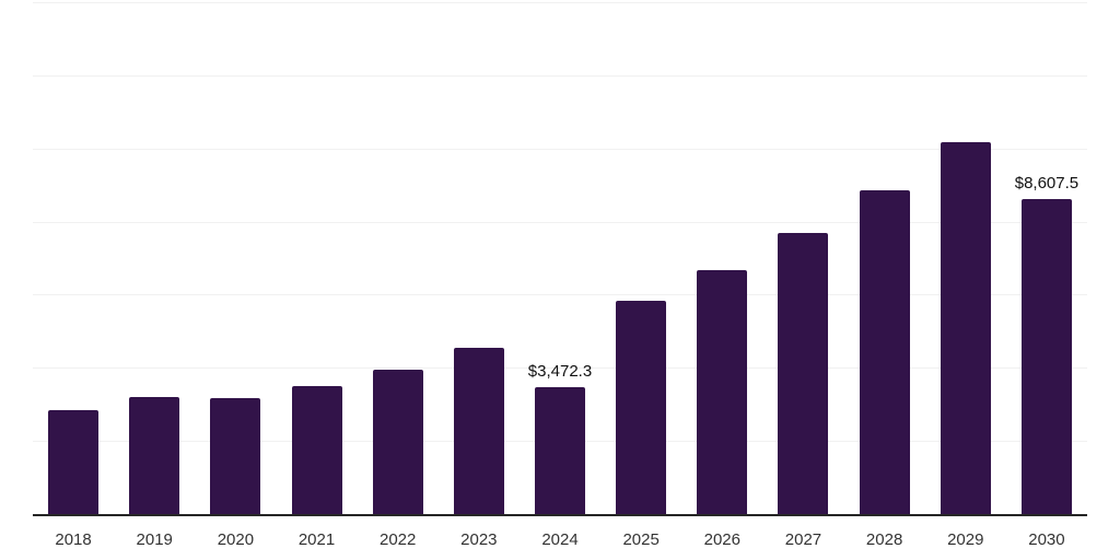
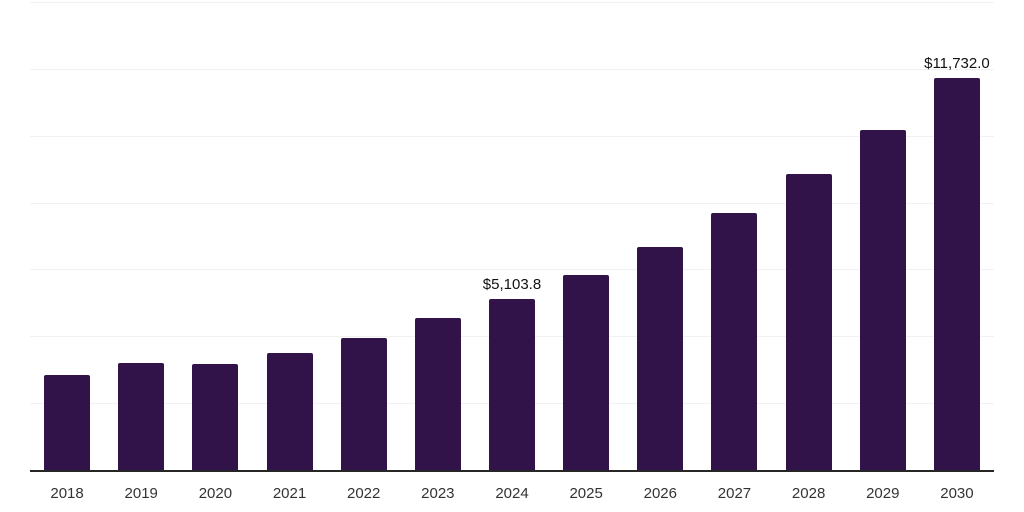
2024: $3,472.3 -> $5,103.8
2030: $8,607.5 -> $11,732.0
